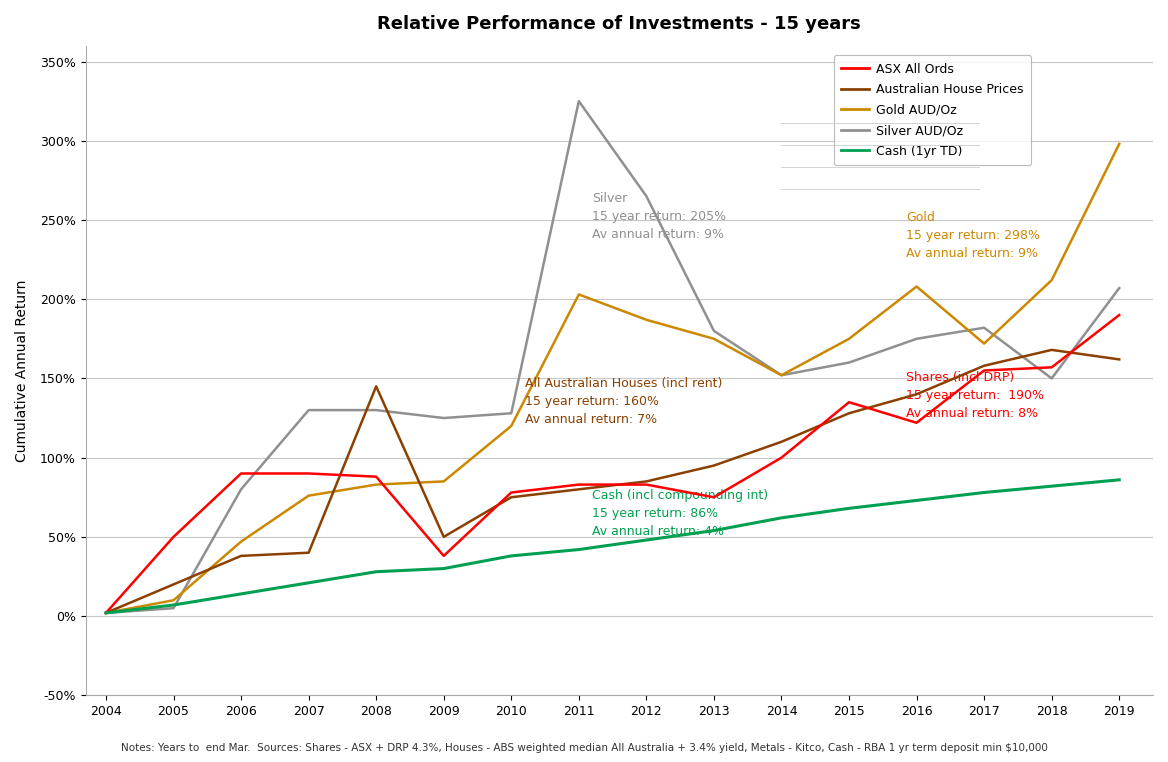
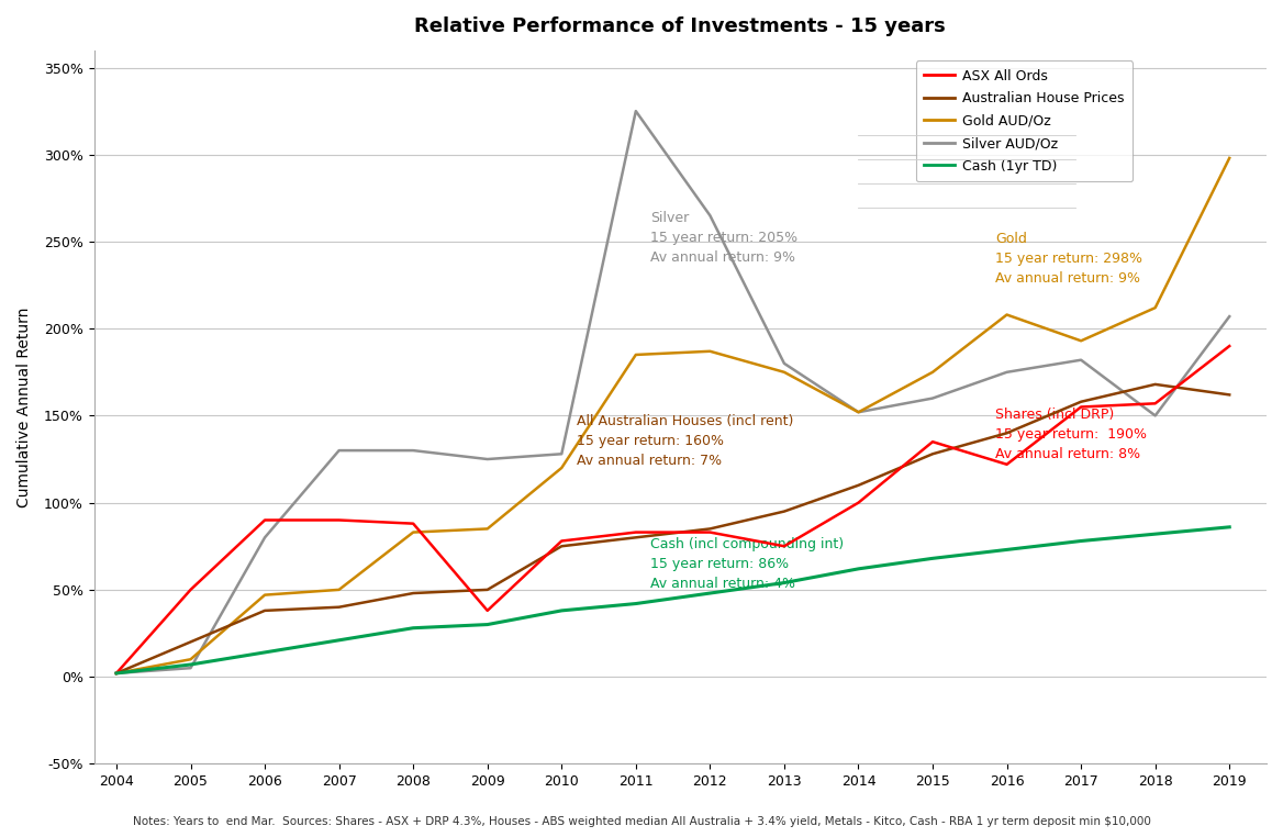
Gold AUD/Oz/2007: 76% -> 50%
Australian House Prices/2008: 145% -> 48%
Gold AUD/Oz/2011: 203% -> 185%
Gold AUD/Oz/2017: 172% -> 193%
